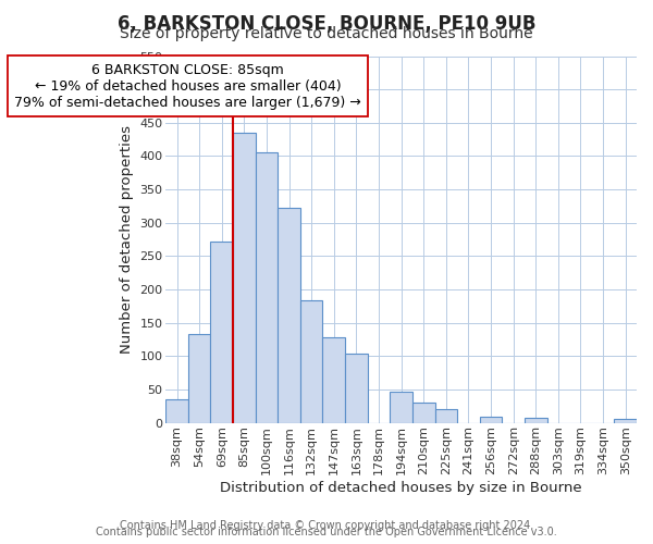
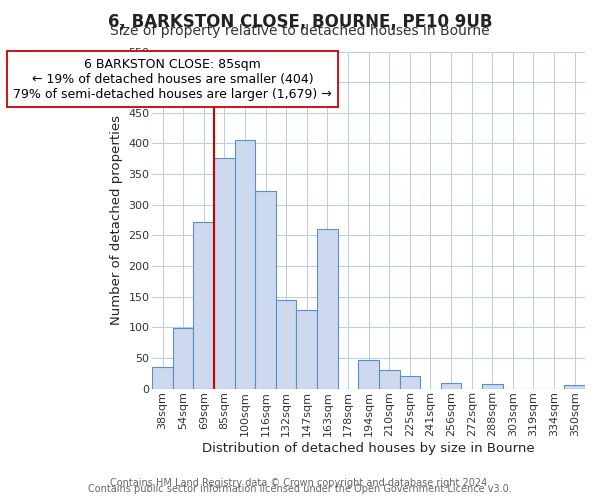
54sqm: 133 -> 98
85sqm: 435 -> 376
132sqm: 184 -> 144
163sqm: 103 -> 260
